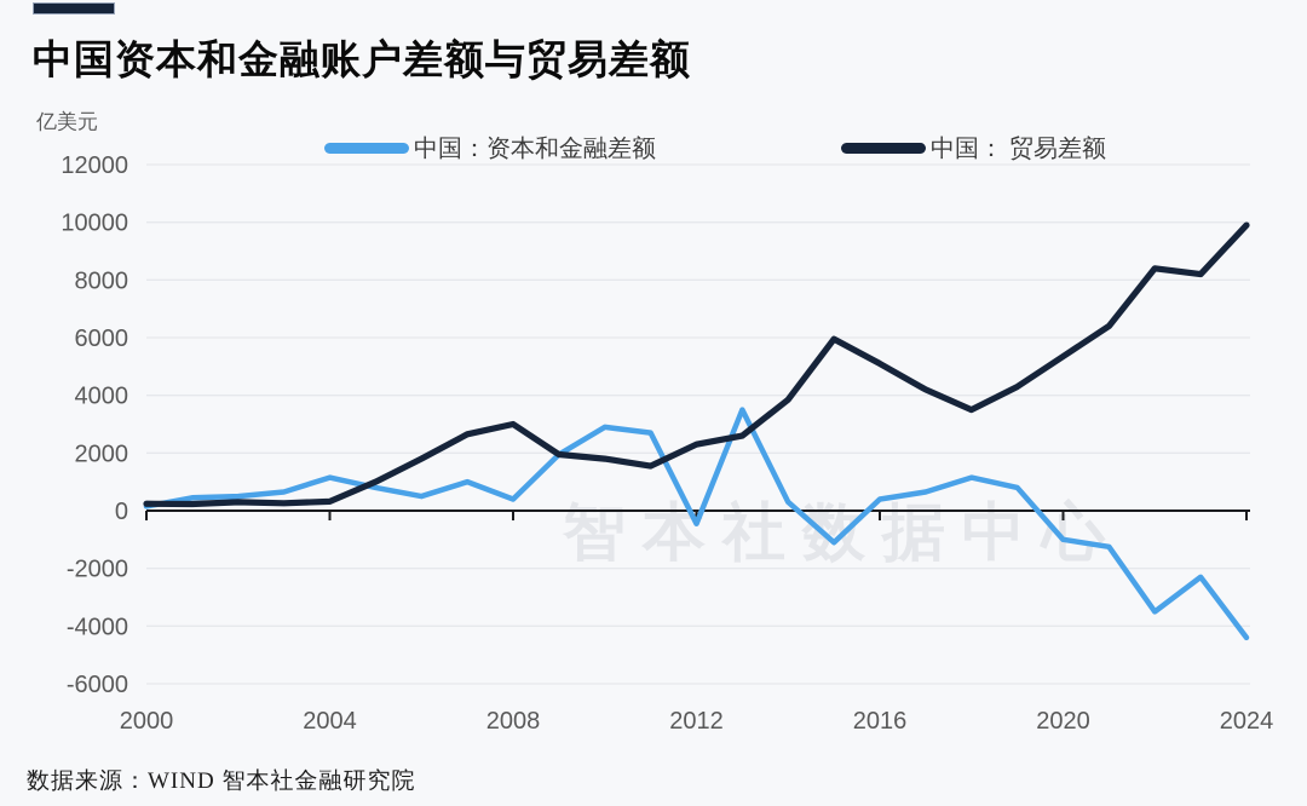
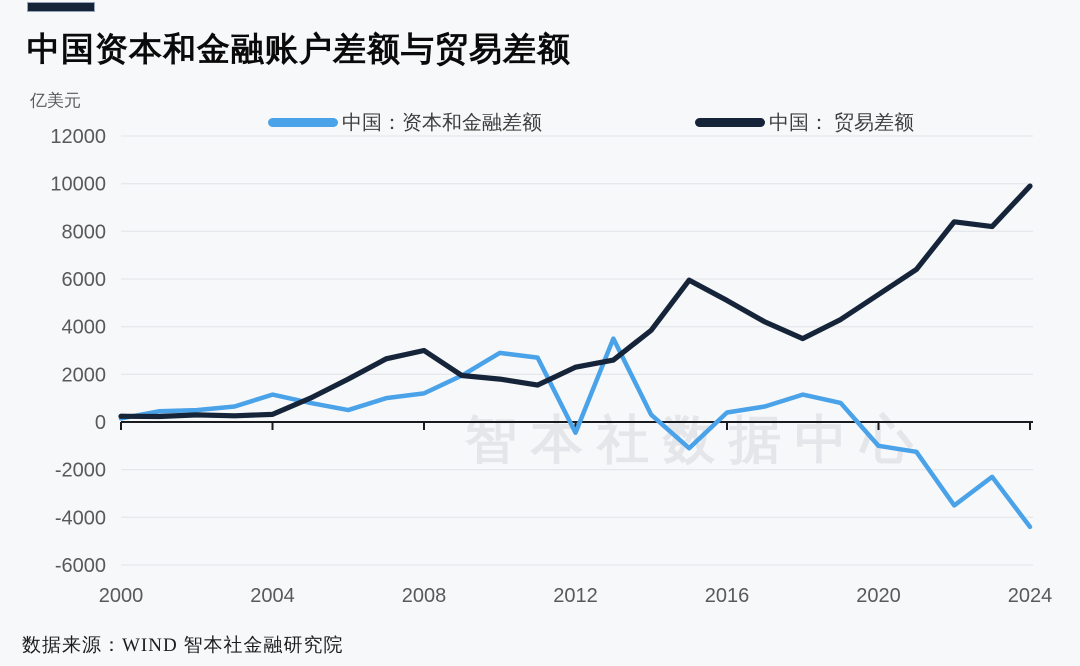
中国：资本和金融差额/2008: 400 -> 1200
